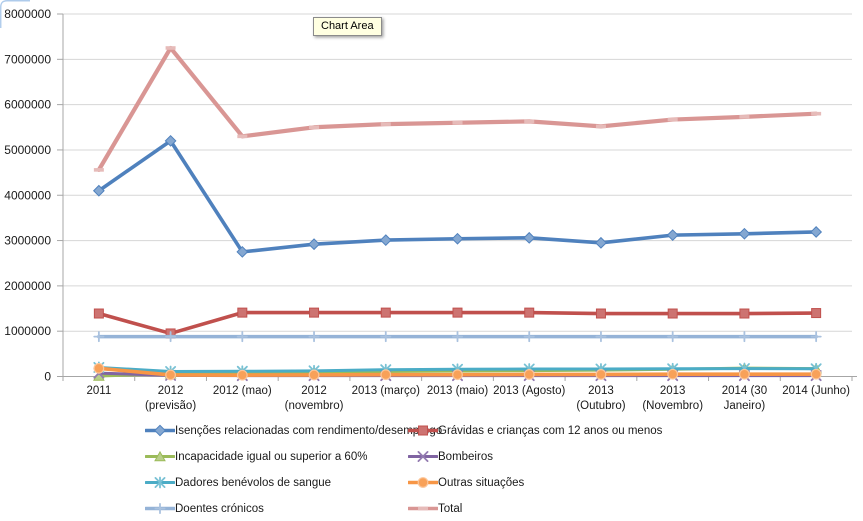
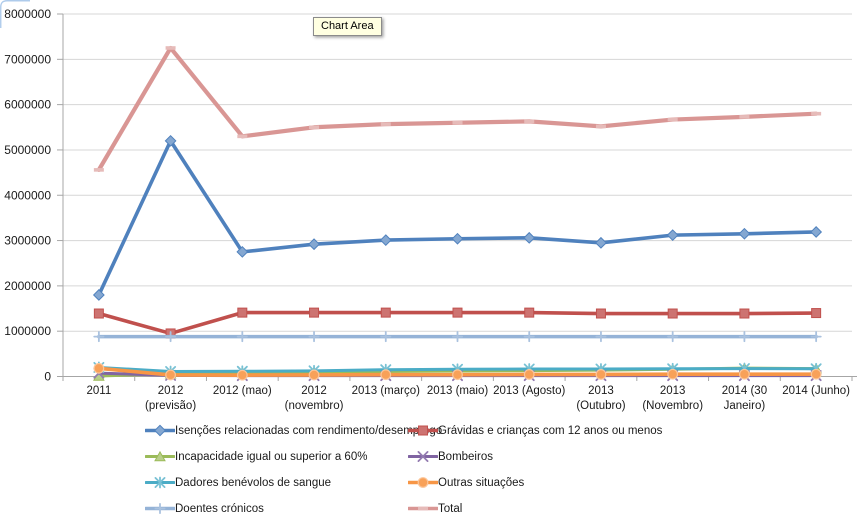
Isenções relacionadas com rendimento/desemprego/2011: 4100000 -> 1800000
